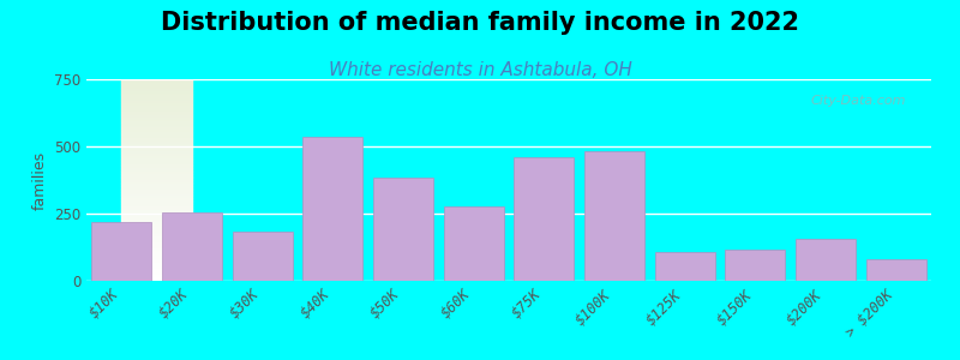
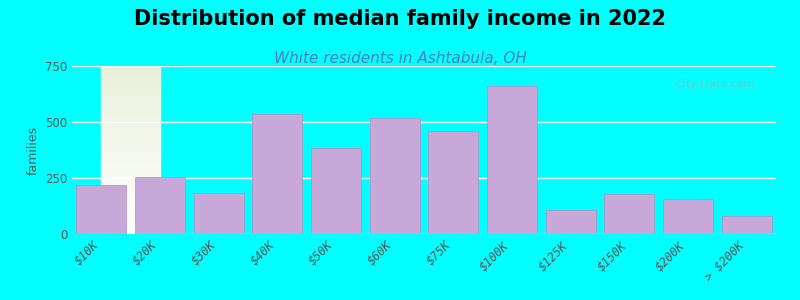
$60K: 275 -> 520
$100K: 480 -> 660
$150K: 115 -> 180
